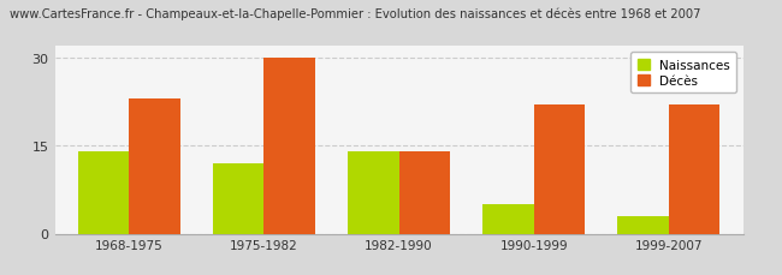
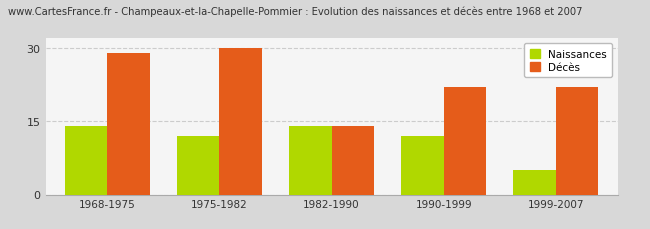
Décès/1968-1975: 23 -> 29
Naissances/1990-1999: 5 -> 12
Naissances/1999-2007: 3 -> 5
